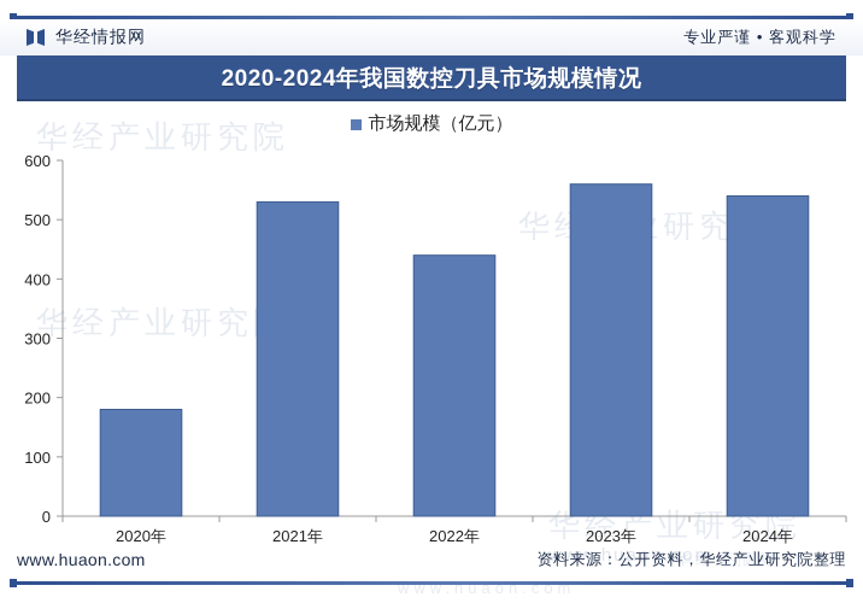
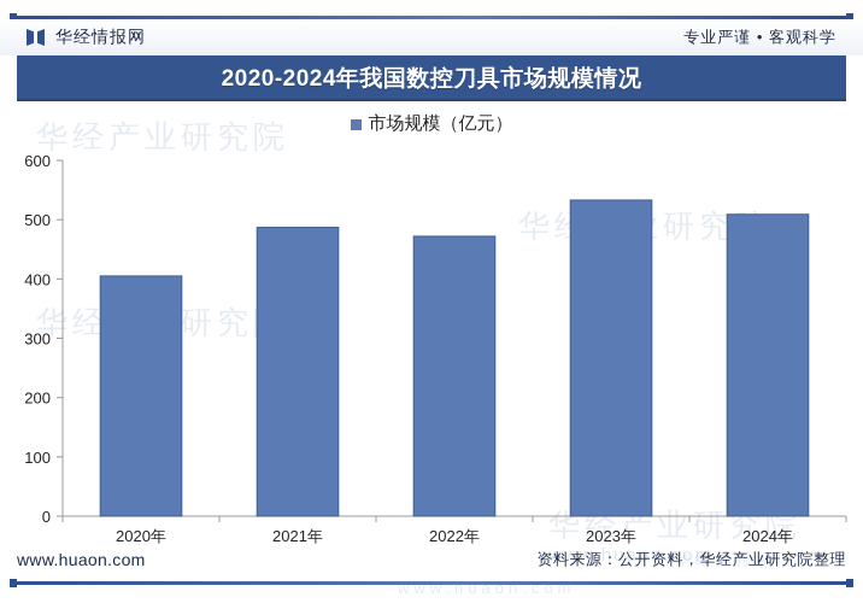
2020年: 180 -> 400
2021年: 530 -> 490
2022年: 440 -> 470
2023年: 560 -> 530
2024年: 540 -> 510
